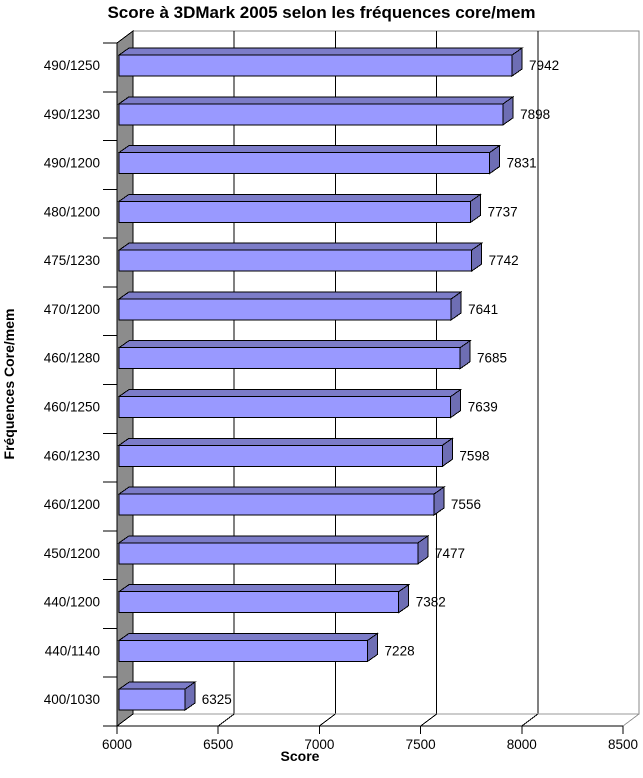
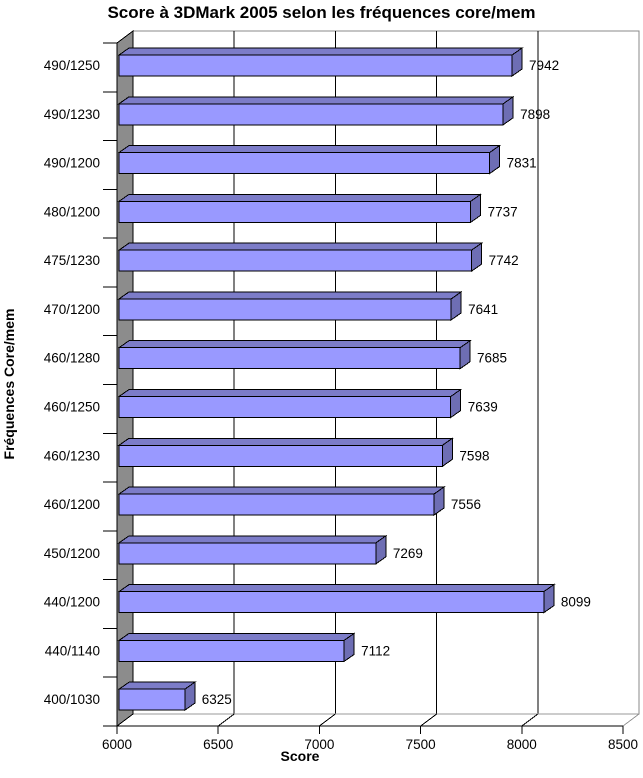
450/1200: 7477 -> 7269
440/1200: 7382 -> 8099
440/1140: 7228 -> 7112
